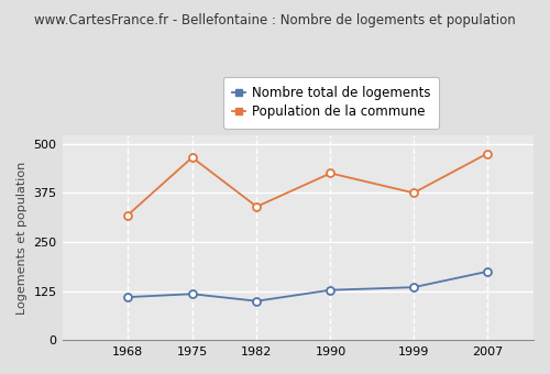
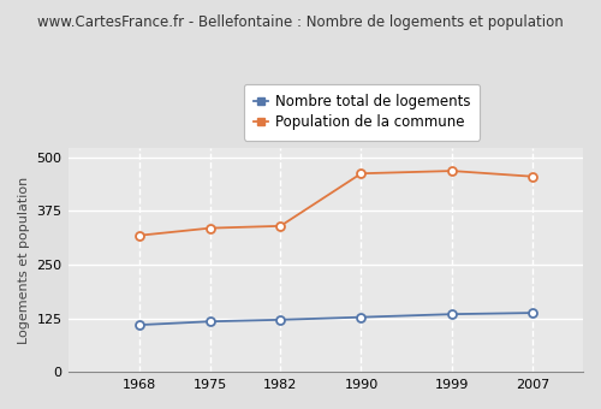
Population de la commune/1975: 465 -> 335
Nombre total de logements/1982: 100 -> 122
Population de la commune/1990: 425 -> 462
Population de la commune/1999: 375 -> 468
Nombre total de logements/2007: 175 -> 138
Population de la commune/2007: 475 -> 455
